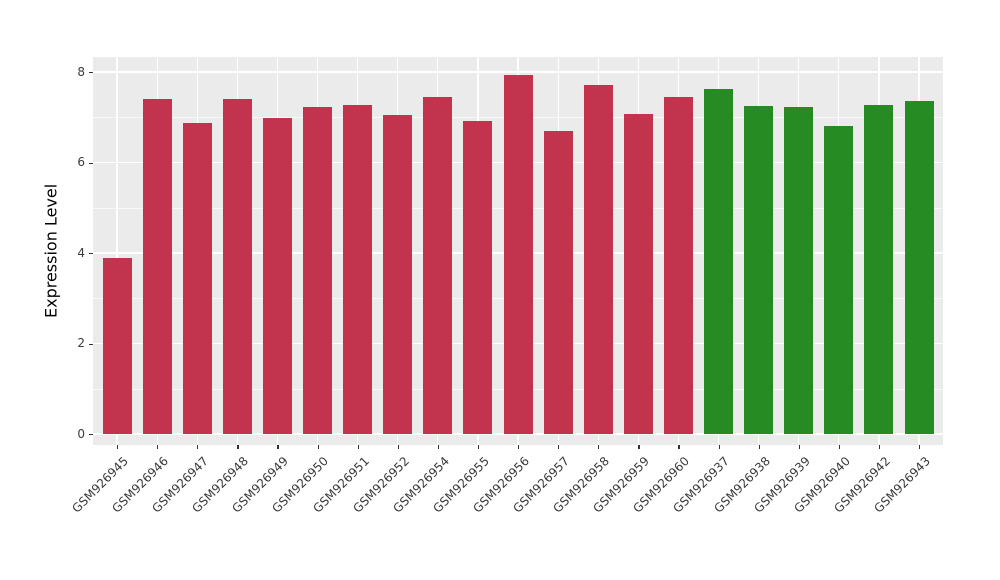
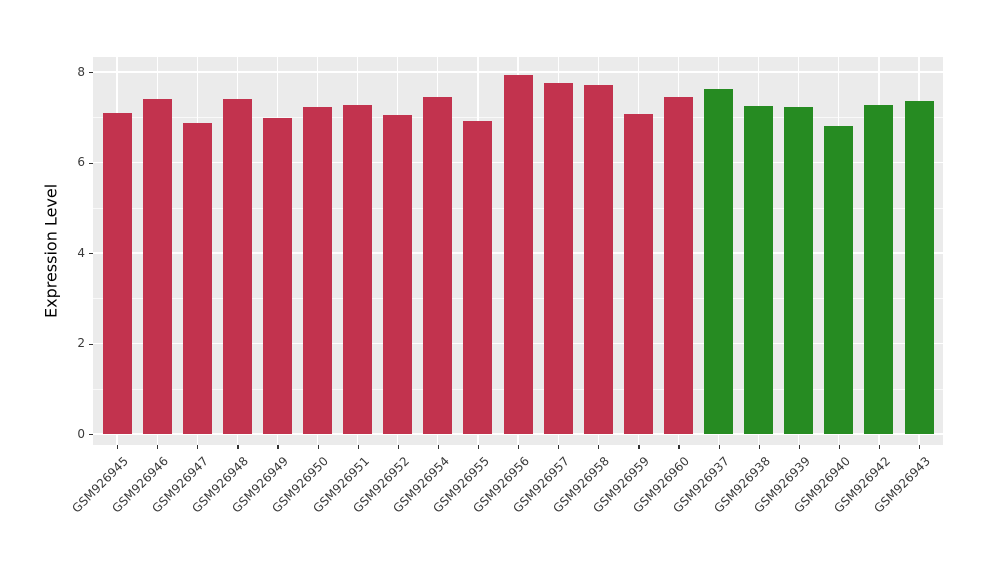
GSM926945: 3.9 -> 7.1
GSM926957: 6.7 -> 7.8
